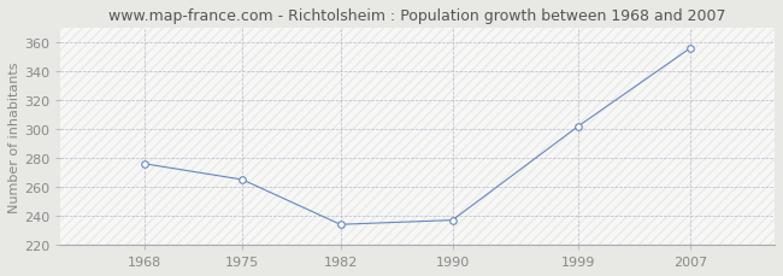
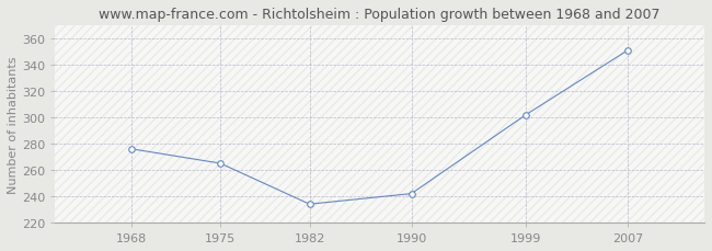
1990: 237 -> 242
2007: 356 -> 351
